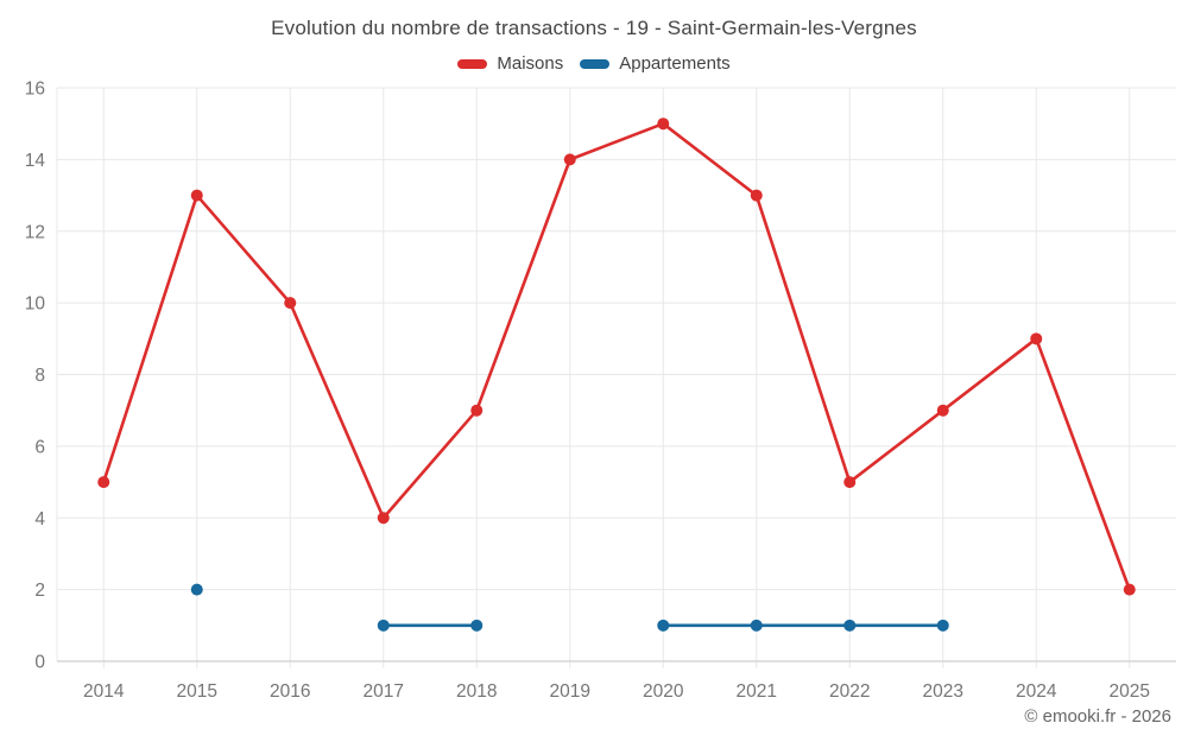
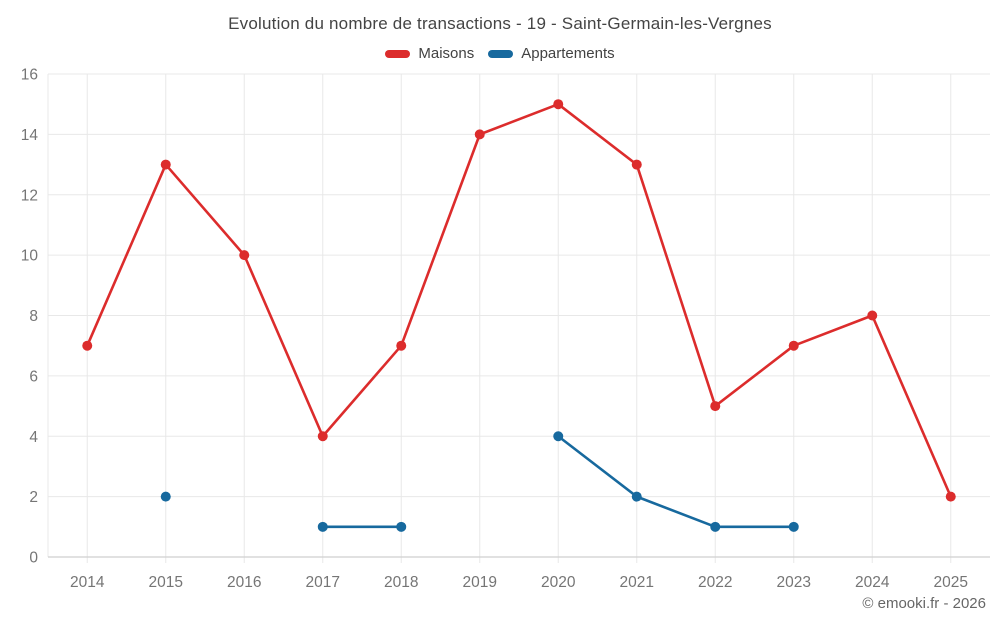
Maisons/2014: 5 -> 7
Appartements/2020: 1 -> 4
Appartements/2021: 1 -> 2
Maisons/2024: 9 -> 8
